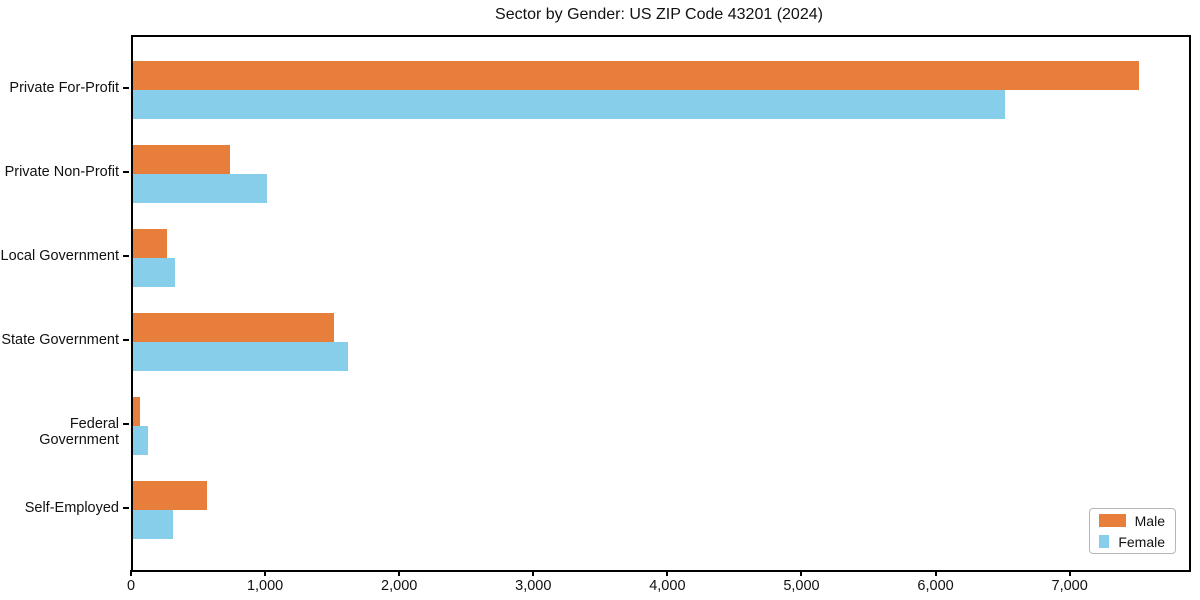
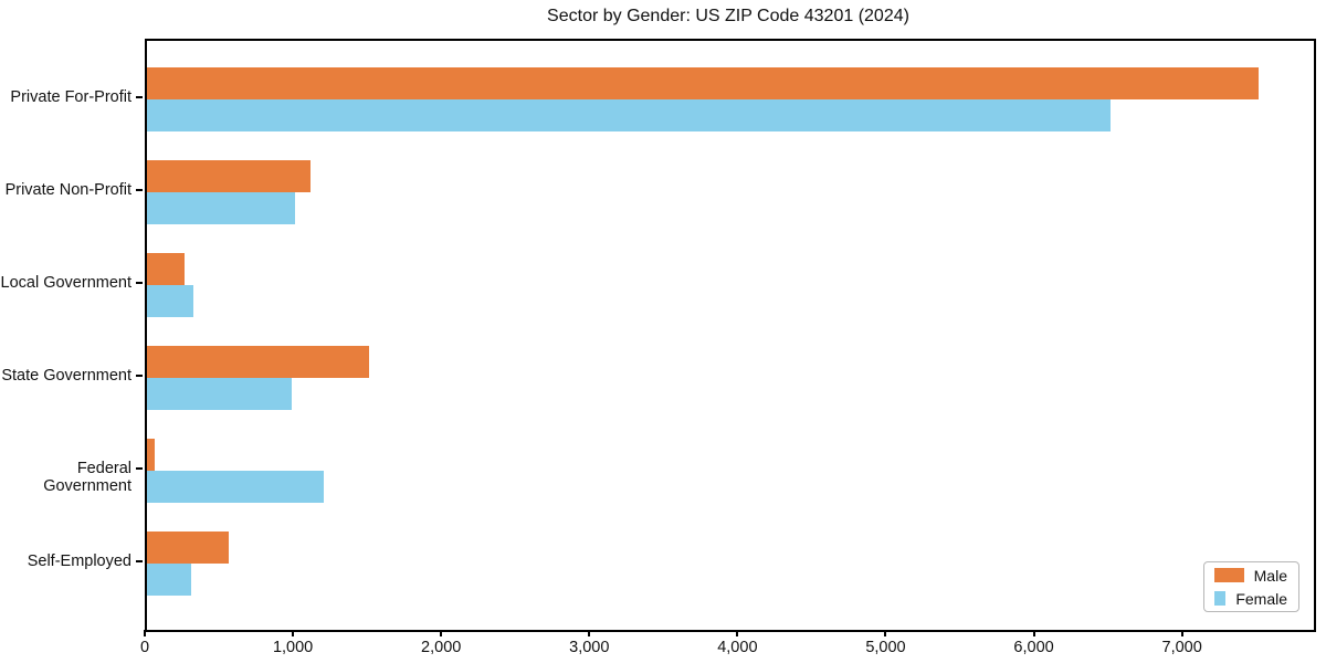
Male/Private Non-Profit: 720 -> 1100
Female/State Government: 1600 -> 980
Female/Federal Government: 110 -> 1190
